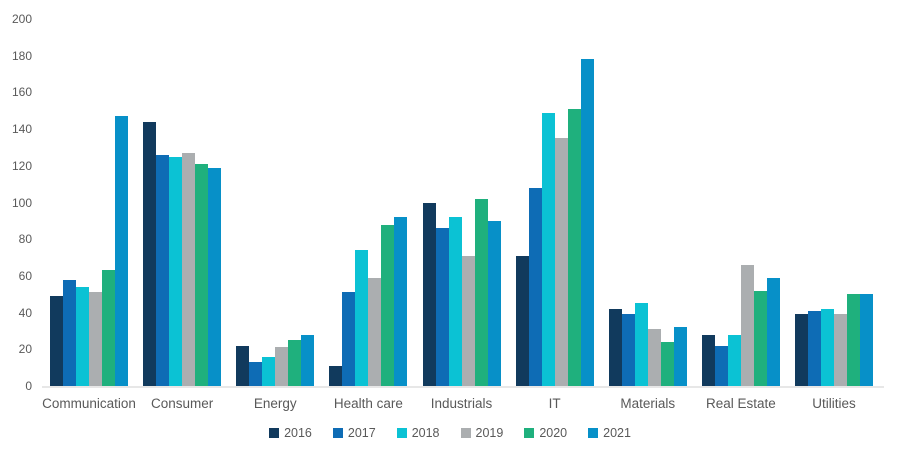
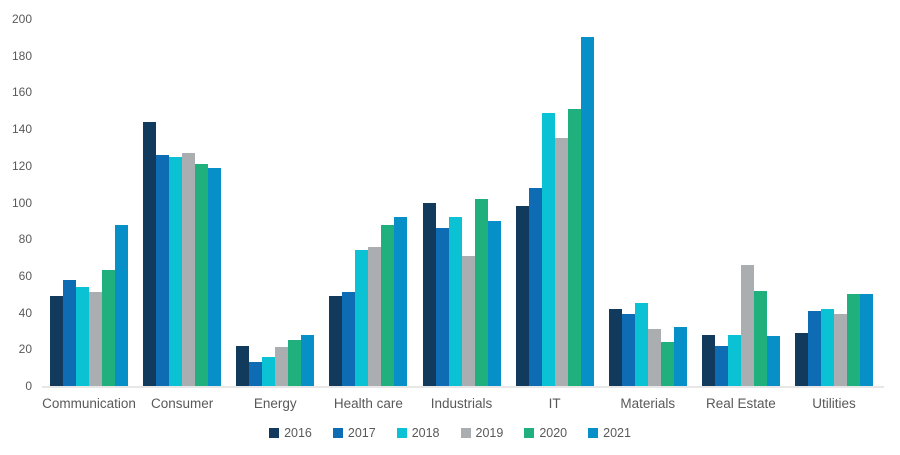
2021/Communication: 147 -> 88
2016/Health care: 11 -> 49
2019/Health care: 59 -> 76
2016/IT: 71 -> 98
2021/IT: 178 -> 190
2021/Real Estate: 59 -> 27
2016/Utilities: 39 -> 29
